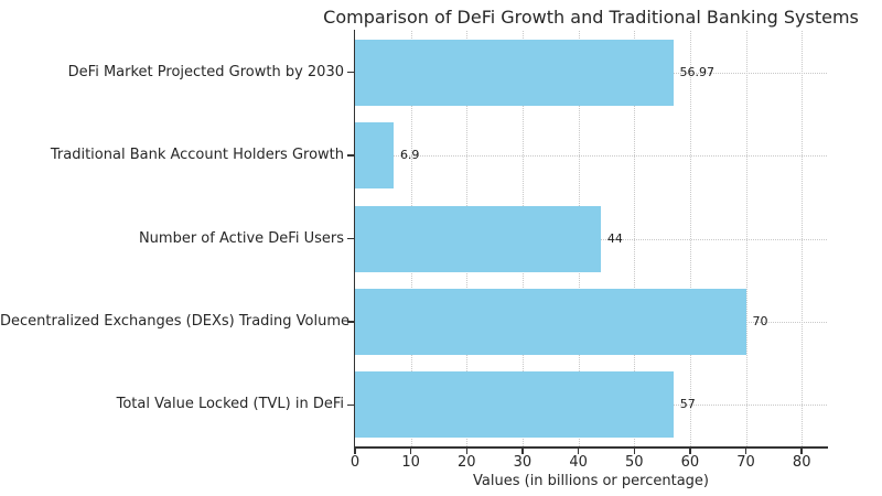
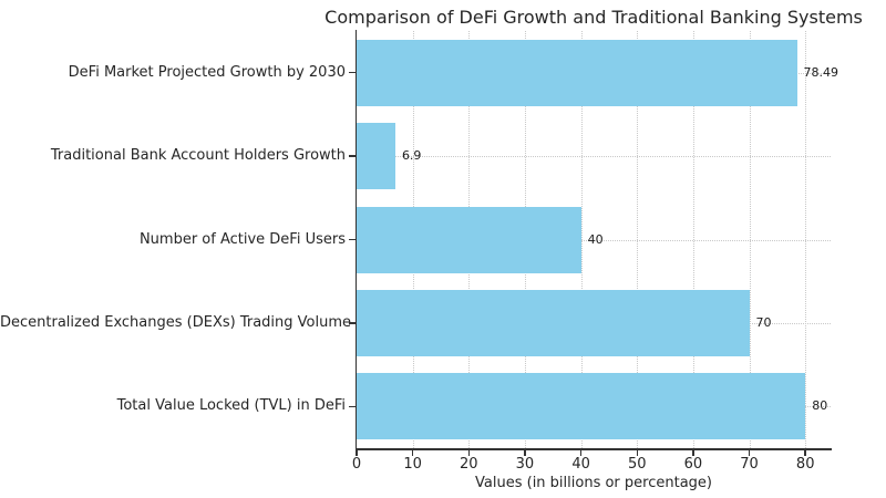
DeFi Market Projected Growth by 2030: 56.97 -> 78.49
Number of Active DeFi Users: 44 -> 40
Total Value Locked (TVL) in DeFi: 57 -> 80
